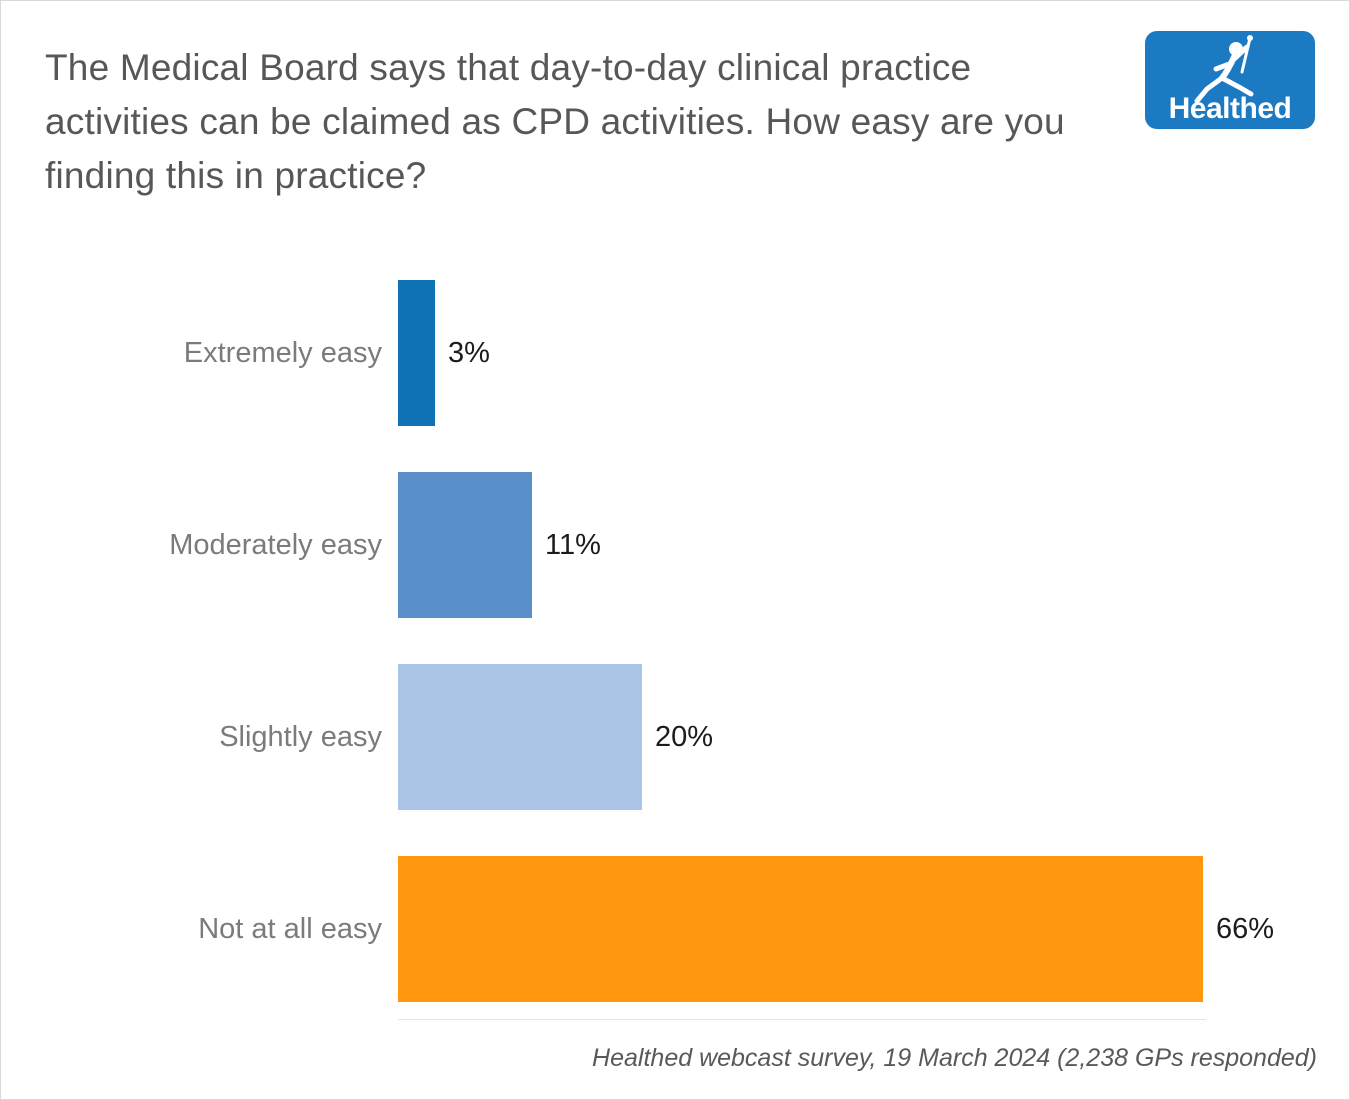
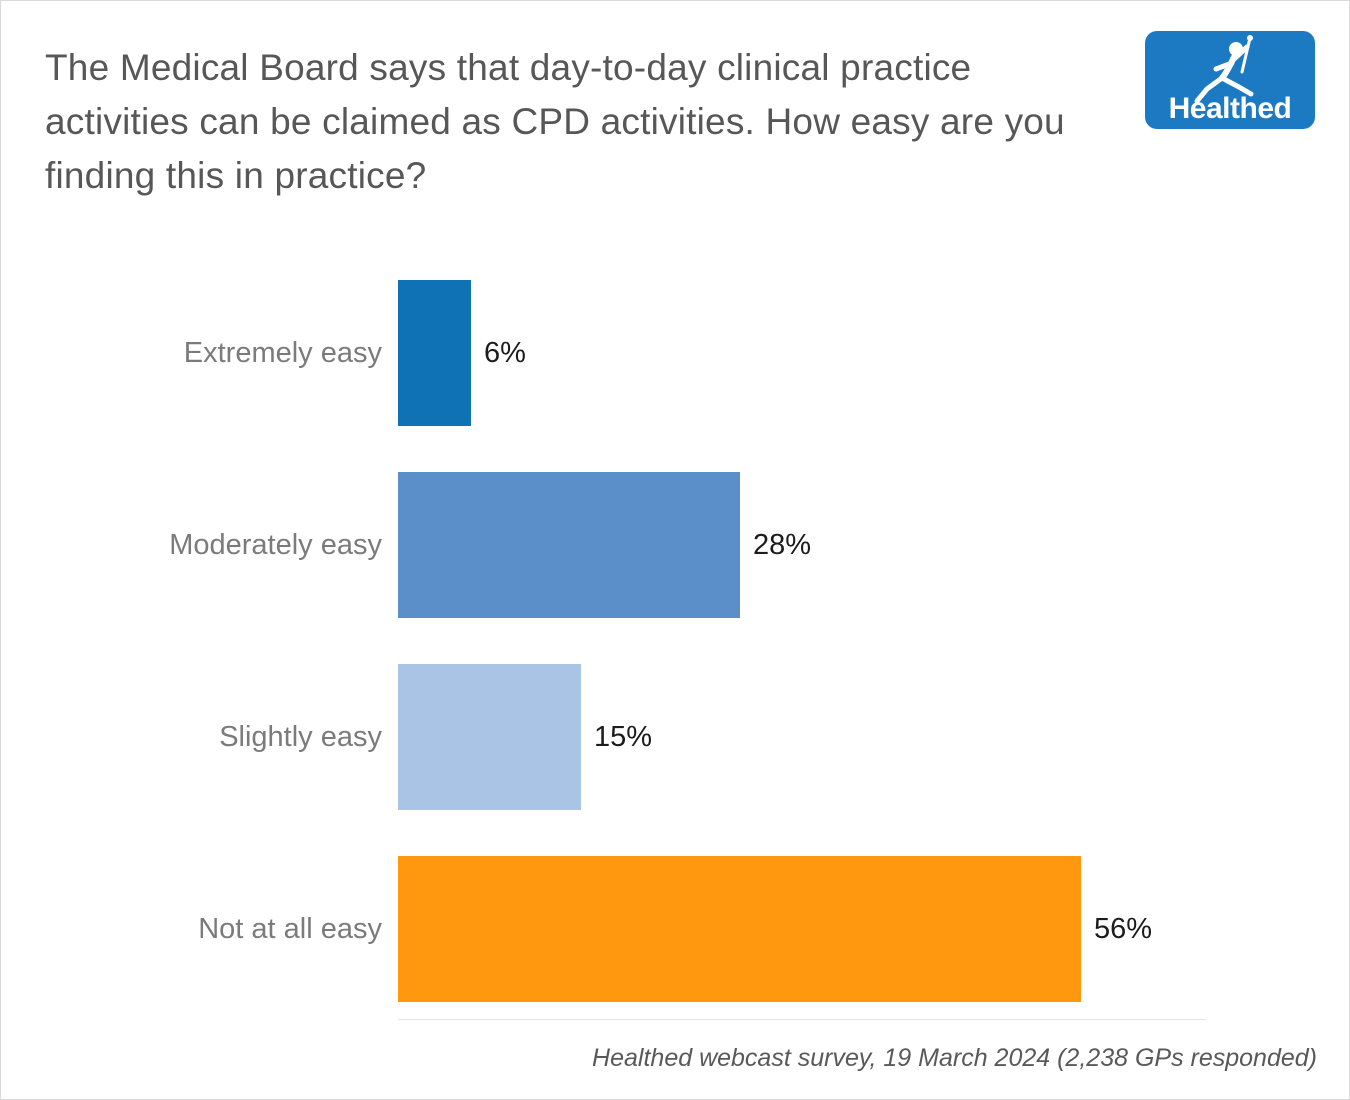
Extremely easy: 3% -> 6%
Moderately easy: 11% -> 28%
Slightly easy: 20% -> 15%
Not at all easy: 66% -> 56%
